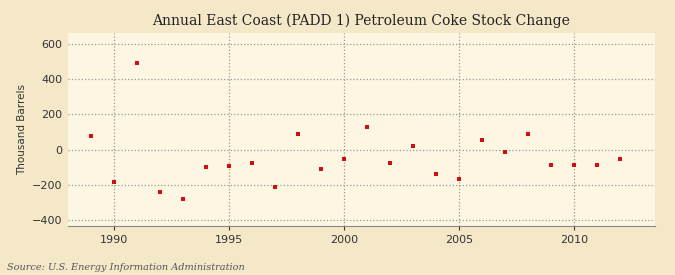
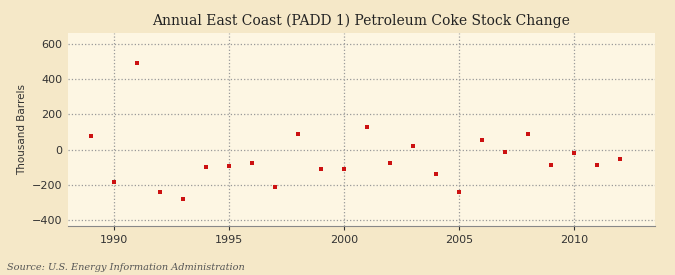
2000: -60 -> -110
2005: -160 -> -240
2010: -90 -> -20
